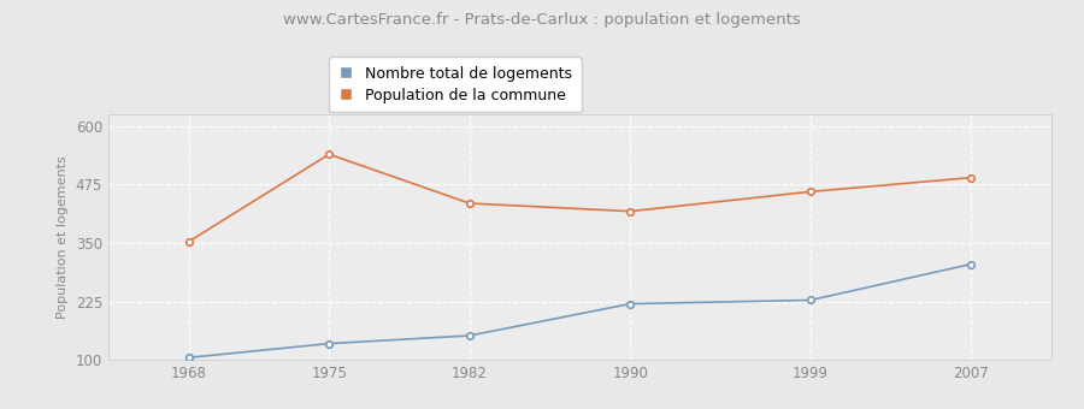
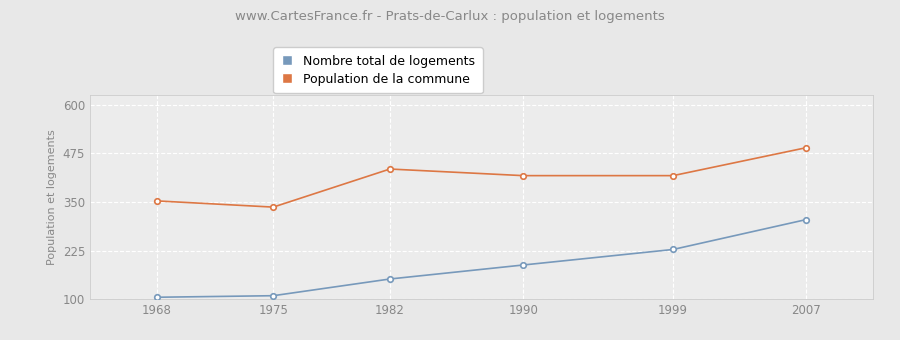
Nombre total de logements/1975: 135 -> 109
Population de la commune/1975: 540 -> 337
Nombre total de logements/1990: 220 -> 188
Population de la commune/1999: 460 -> 418
